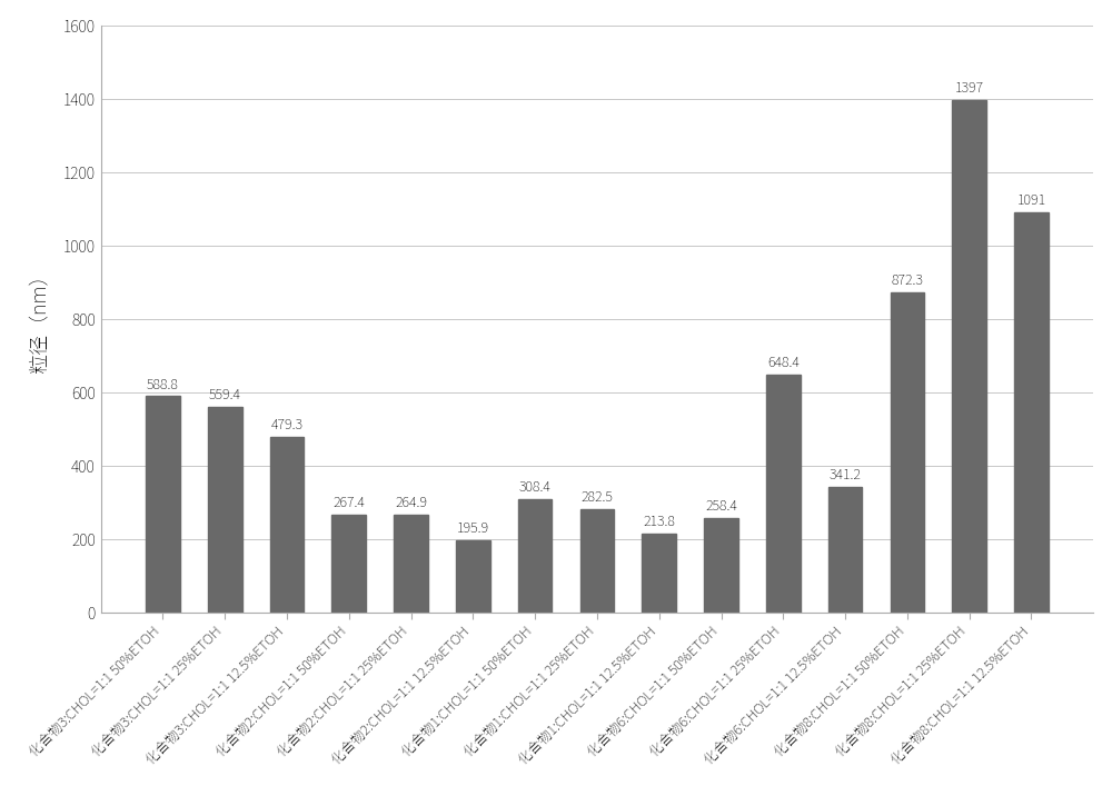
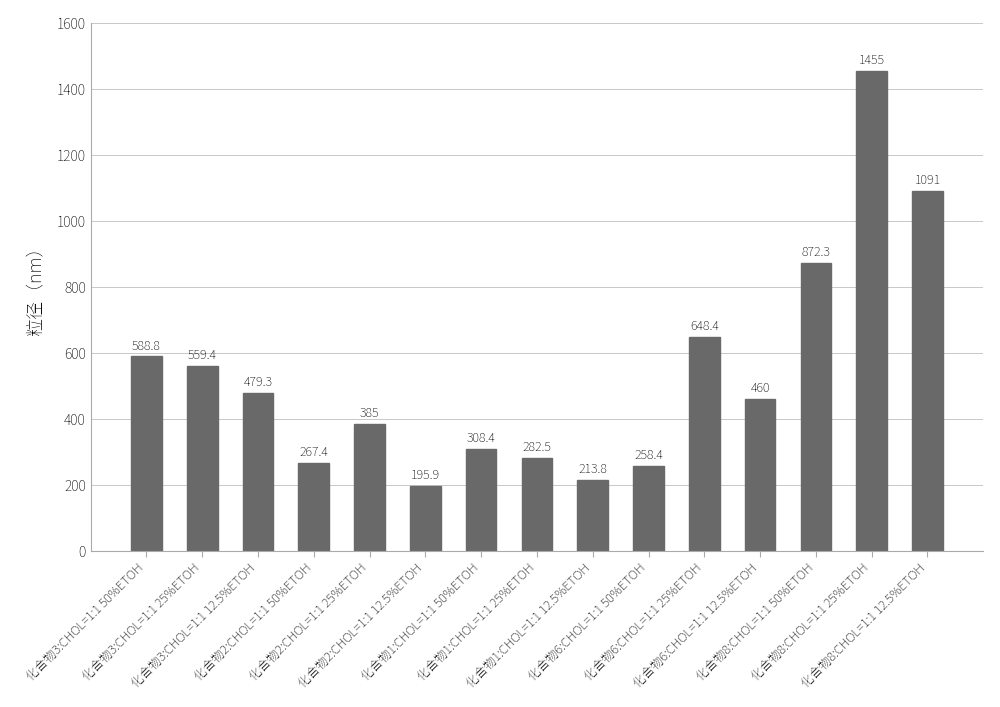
化合物2:CHOL=1:1 25%ETOH: 265 -> 385
化合物6:CHOL=1:1 12.5%ETOH: 341 -> 460
化合物8:CHOL=1:1 25%ETOH: 1397 -> 1455
